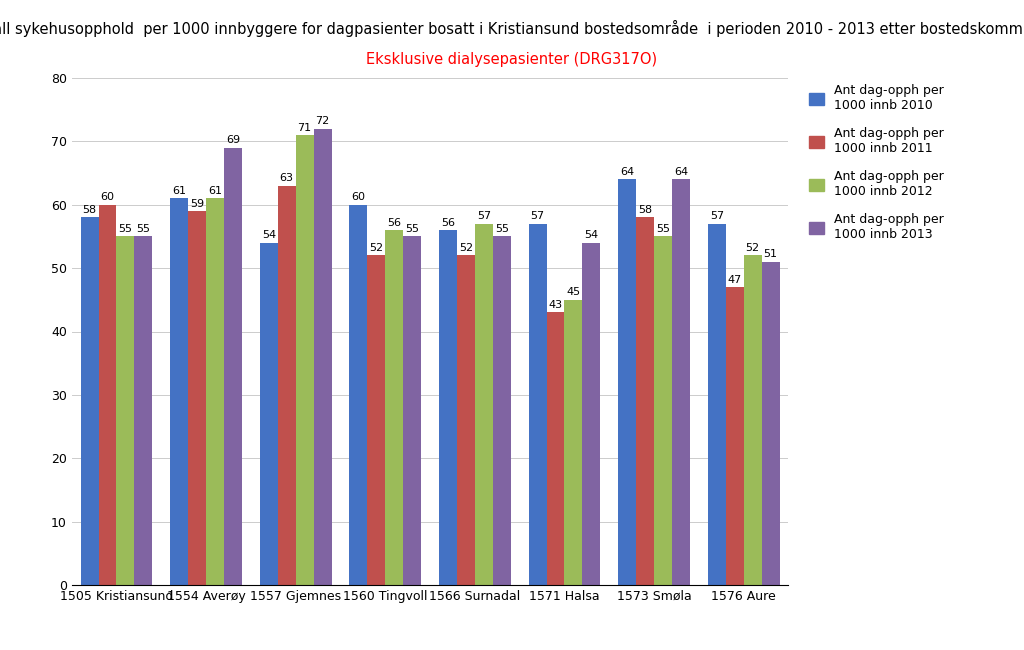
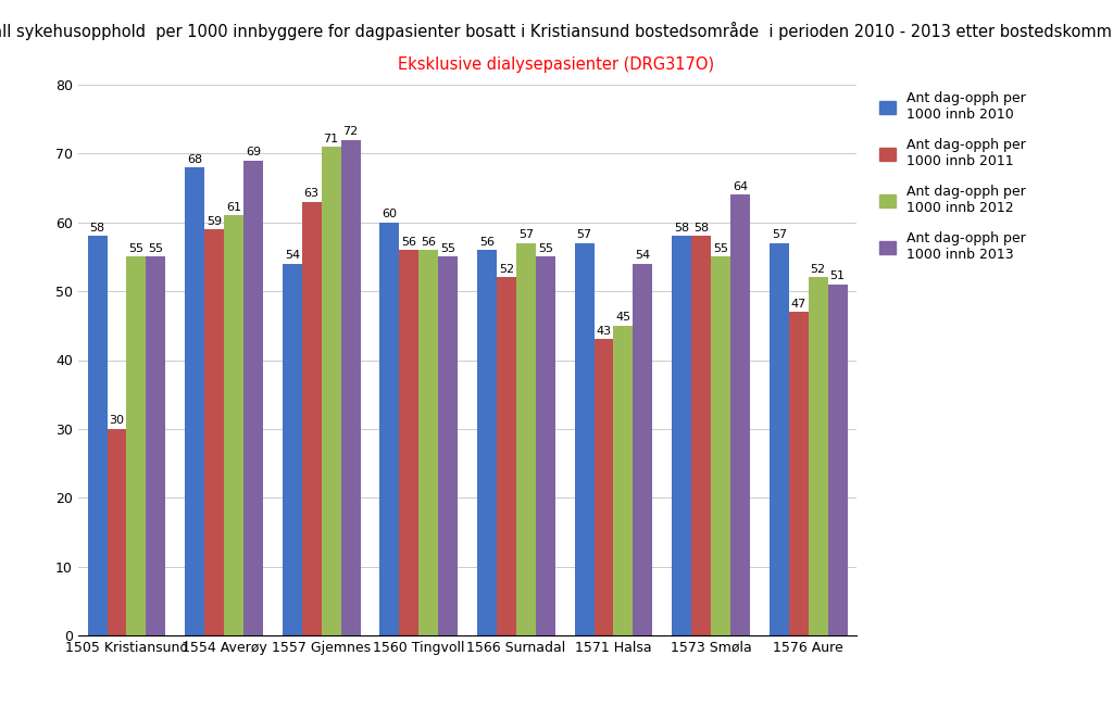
Ant dag-opph per 1000 innb 2011/1505 Kristiansund: 60 -> 30
Ant dag-opph per 1000 innb 2010/1554 Averøy: 61 -> 68
Ant dag-opph per 1000 innb 2011/1560 Tingvoll: 52 -> 56
Ant dag-opph per 1000 innb 2010/1573 Smøla: 64 -> 58
